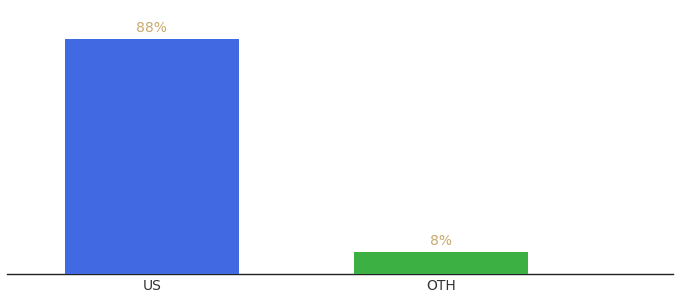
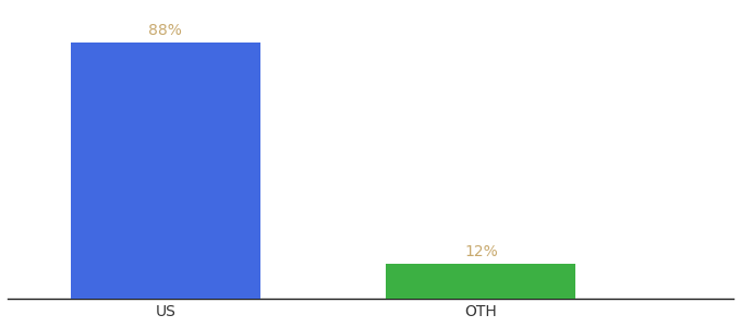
OTH: 8% -> 12%
